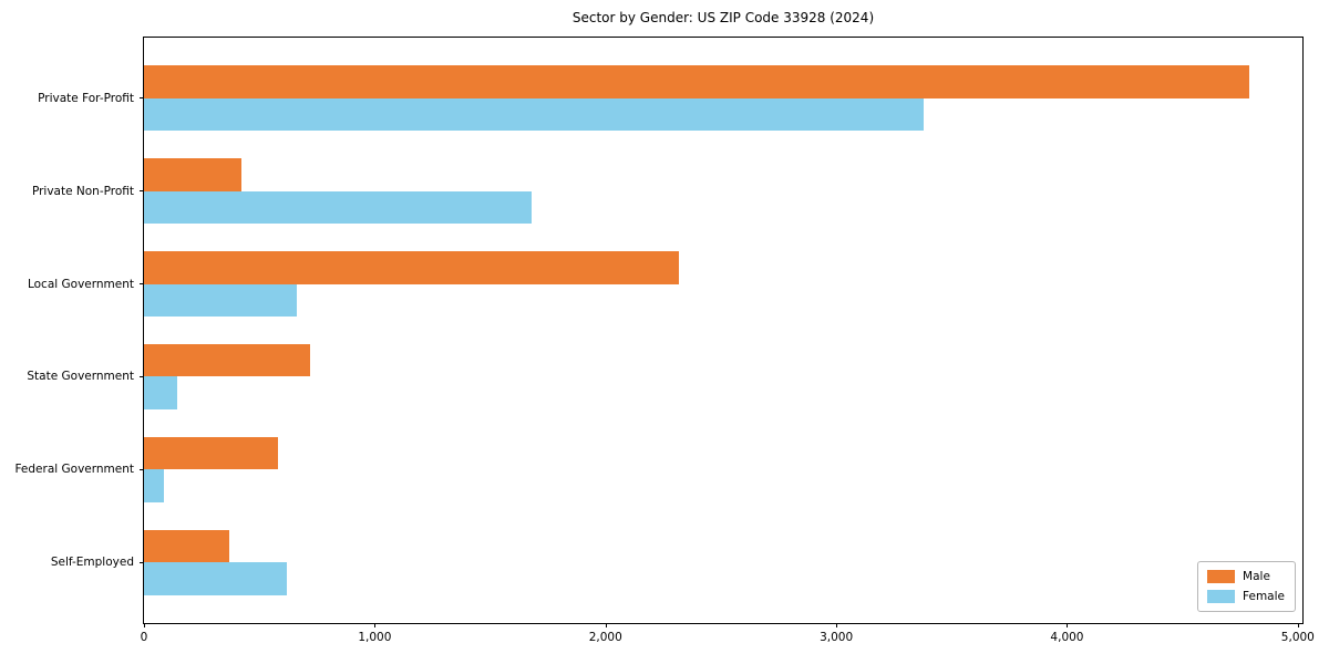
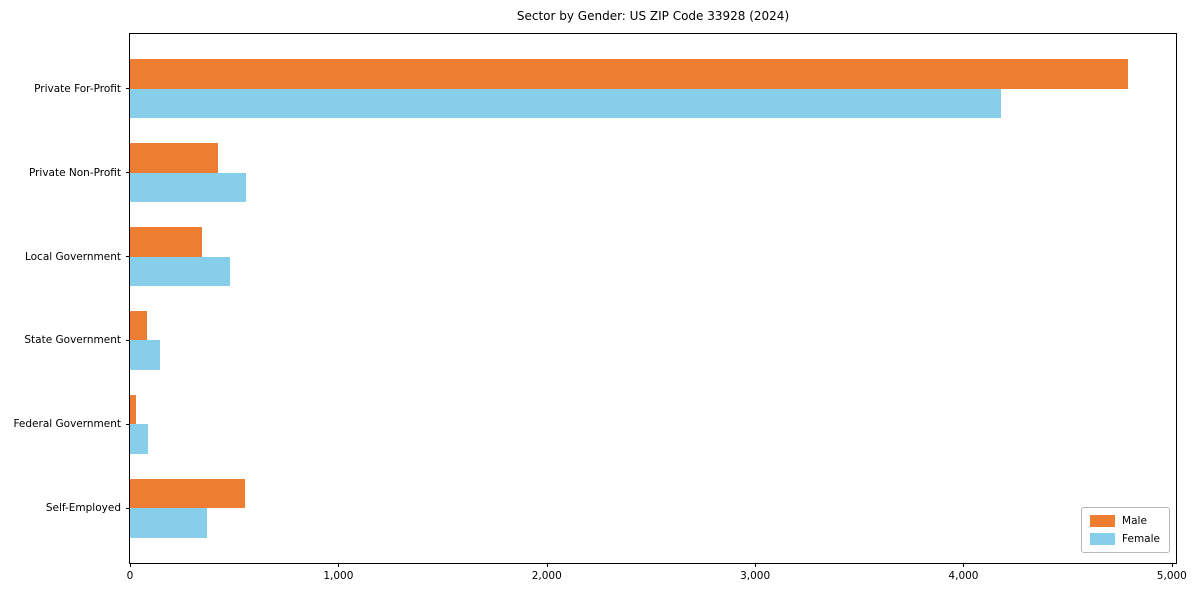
Female/Private For-Profit: 3380 -> 4180
Female/Private Non-Profit: 1680 -> 560
Male/Local Government: 2320 -> 340
Female/Local Government: 660 -> 480
Male/State Government: 720 -> 80
Male/Federal Government: 580 -> 30
Male/Self-Employed: 370 -> 550
Female/Self-Employed: 620 -> 370
